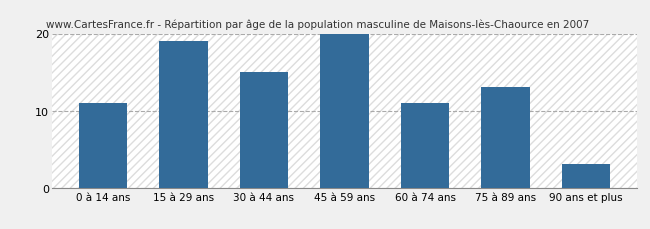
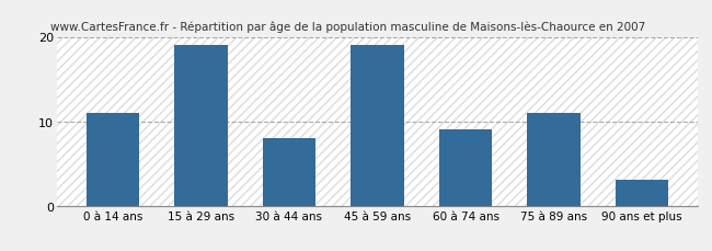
30 à 44 ans: 15 -> 8
45 à 59 ans: 20 -> 19
60 à 74 ans: 11 -> 9
75 à 89 ans: 13 -> 11
